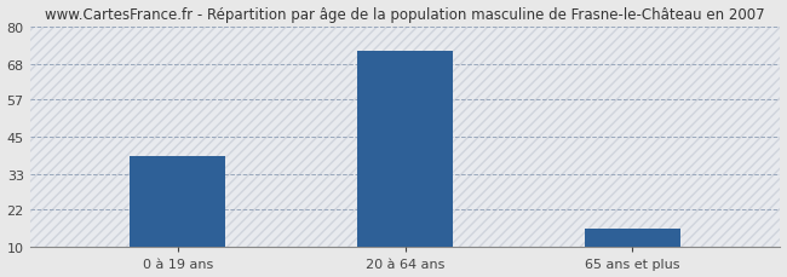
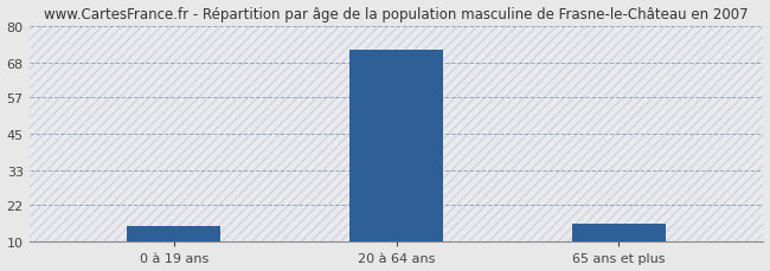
0 à 19 ans: 39 -> 15
